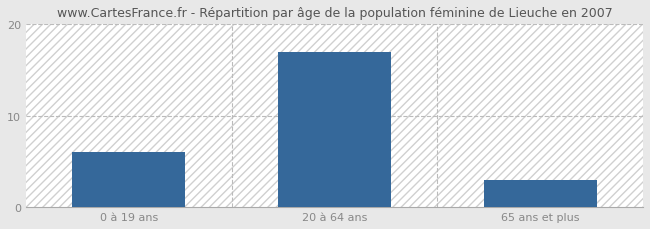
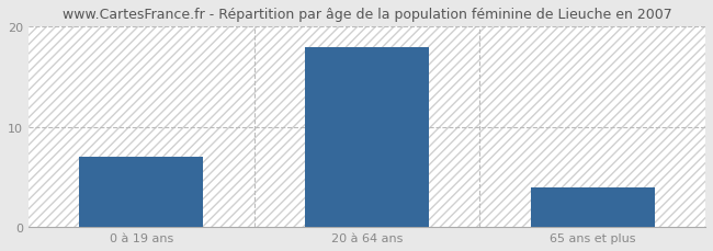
0 à 19 ans: 6 -> 7
20 à 64 ans: 17 -> 18
65 ans et plus: 3 -> 4
